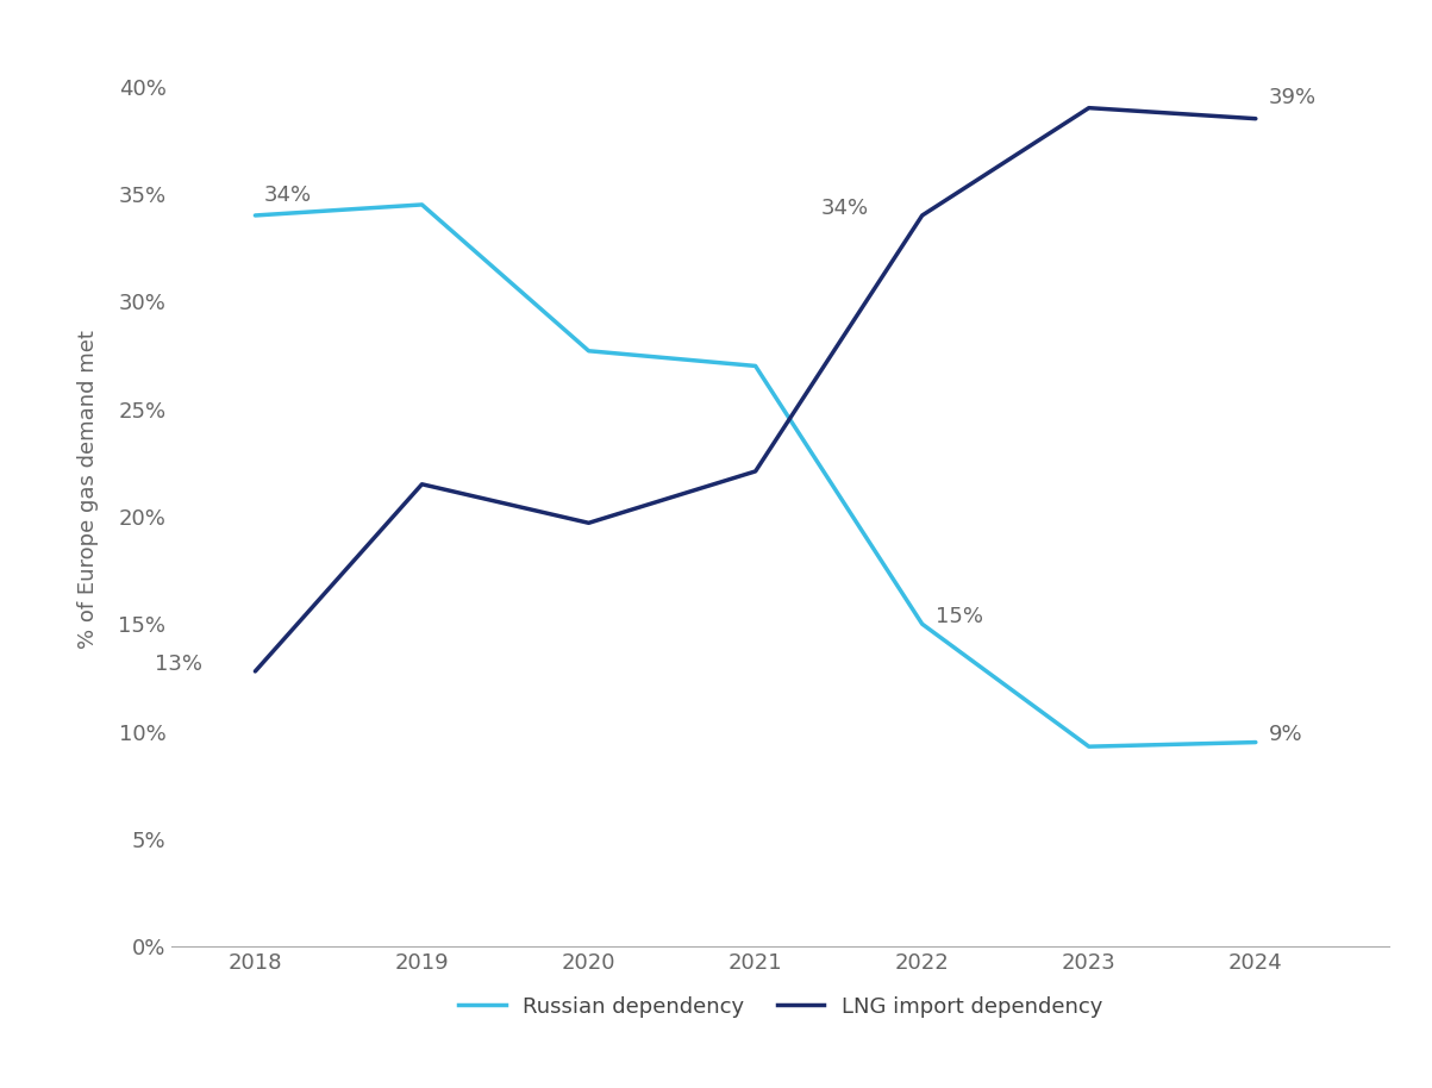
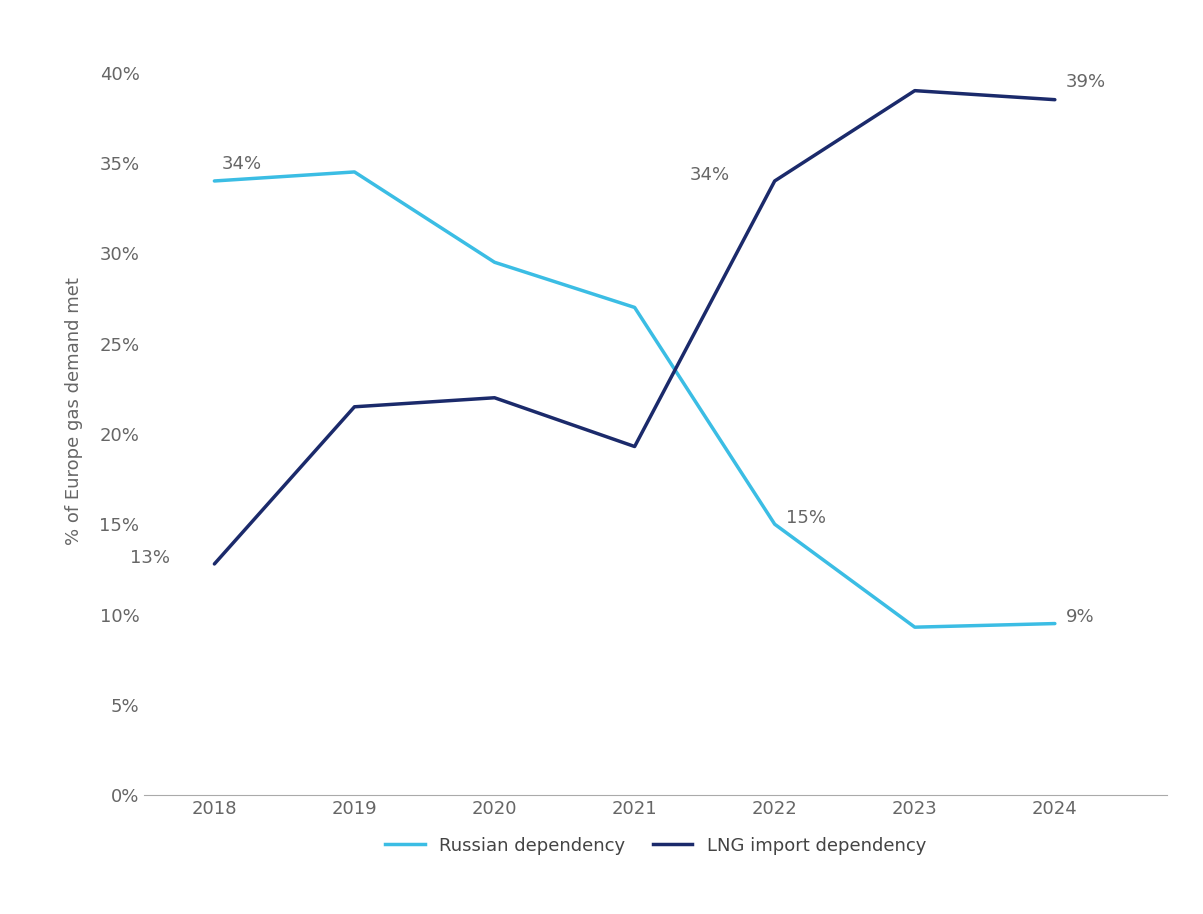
Russian dependency/2020: 27.7% -> 29.5%
LNG import dependency/2020: 19.7% -> 22.0%
LNG import dependency/2021: 22.1% -> 19.3%
